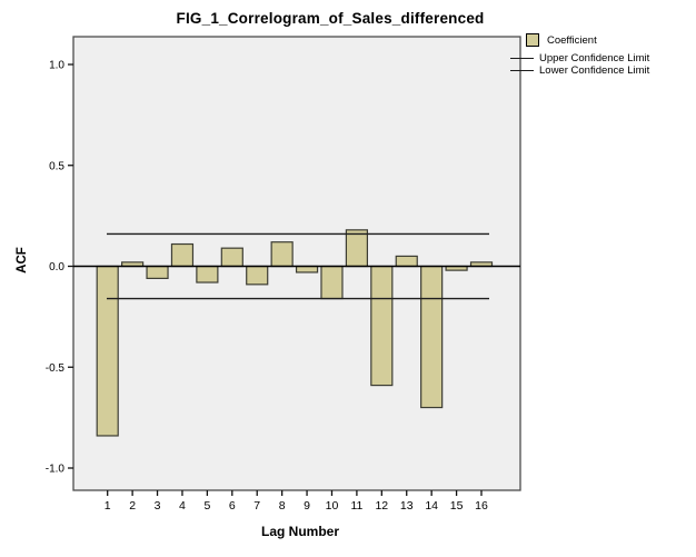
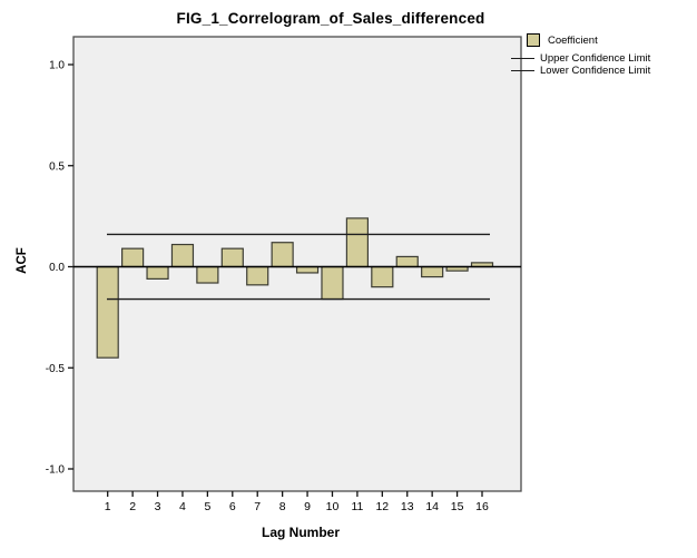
1: -0.84 -> -0.45
2: 0.02 -> 0.09
11: 0.18 -> 0.24
12: -0.59 -> -0.10
14: -0.70 -> -0.05
